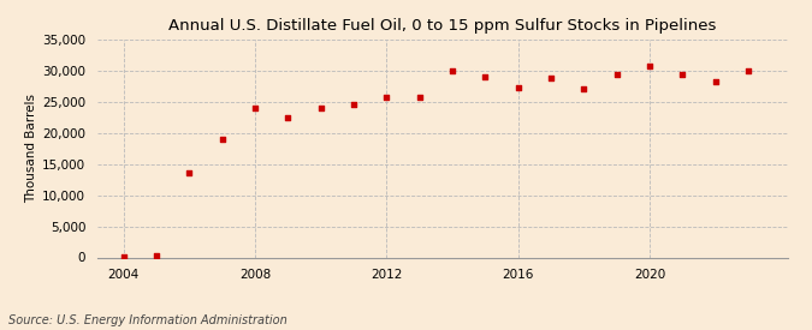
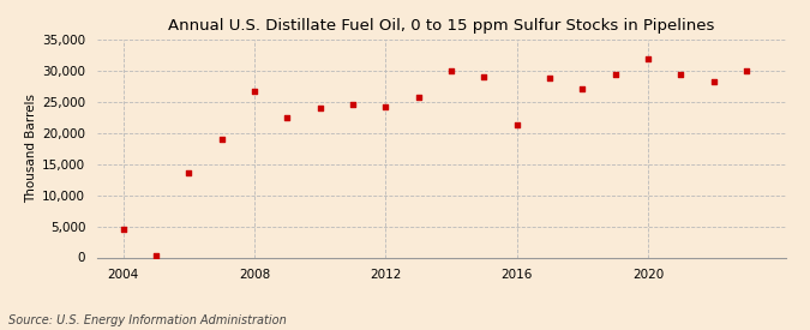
2004: 0 -> 4,600
2008: 24,000 -> 26,800
2012: 25,800 -> 24,200
2016: 27,200 -> 21,400
2020: 30,700 -> 32,000
